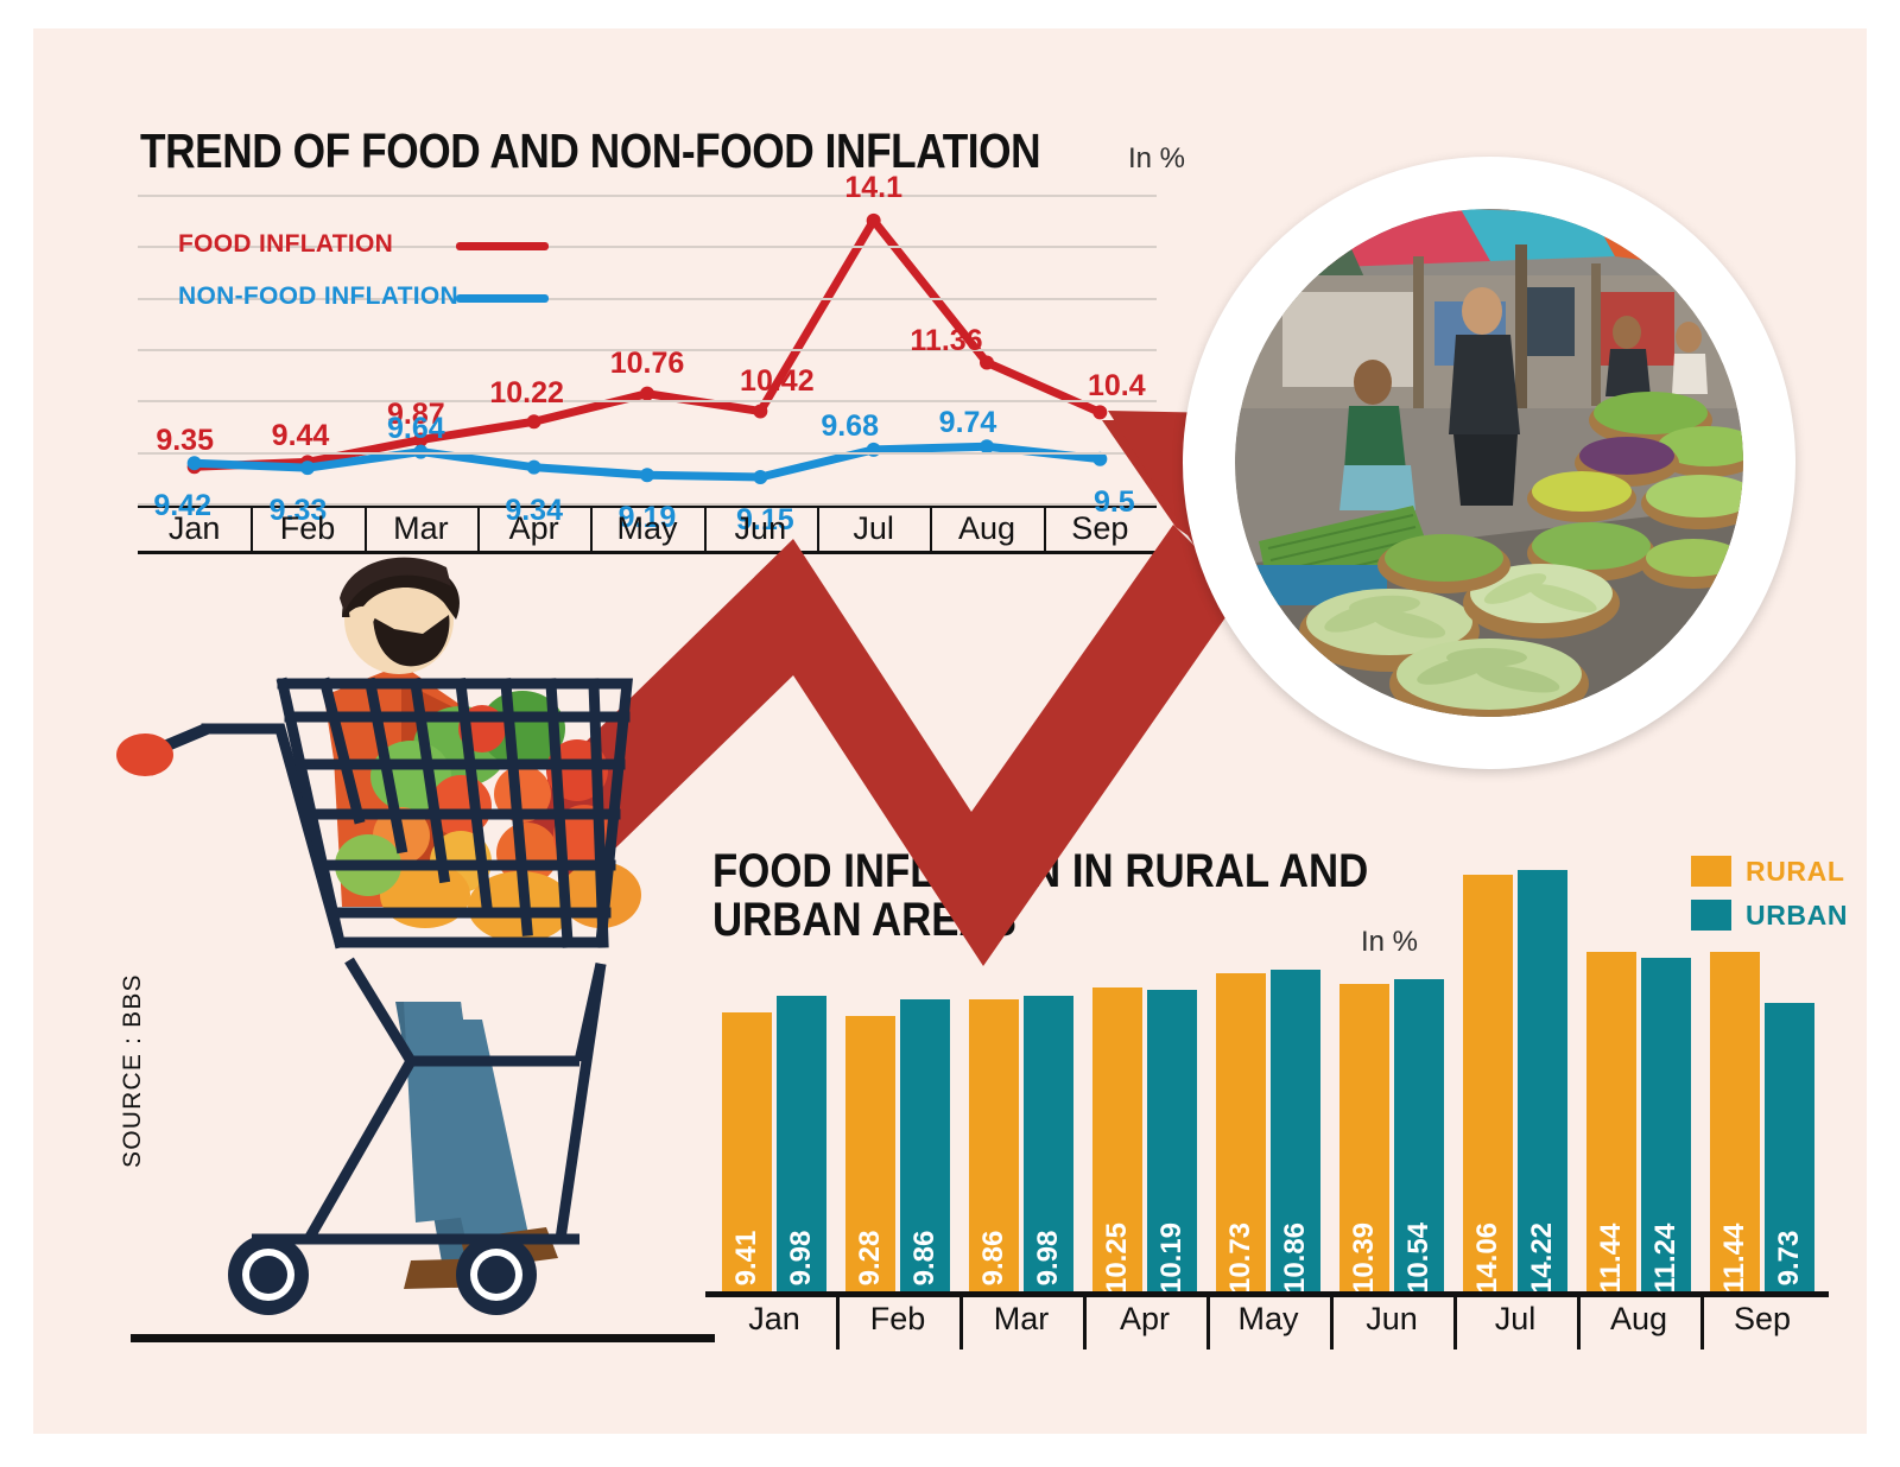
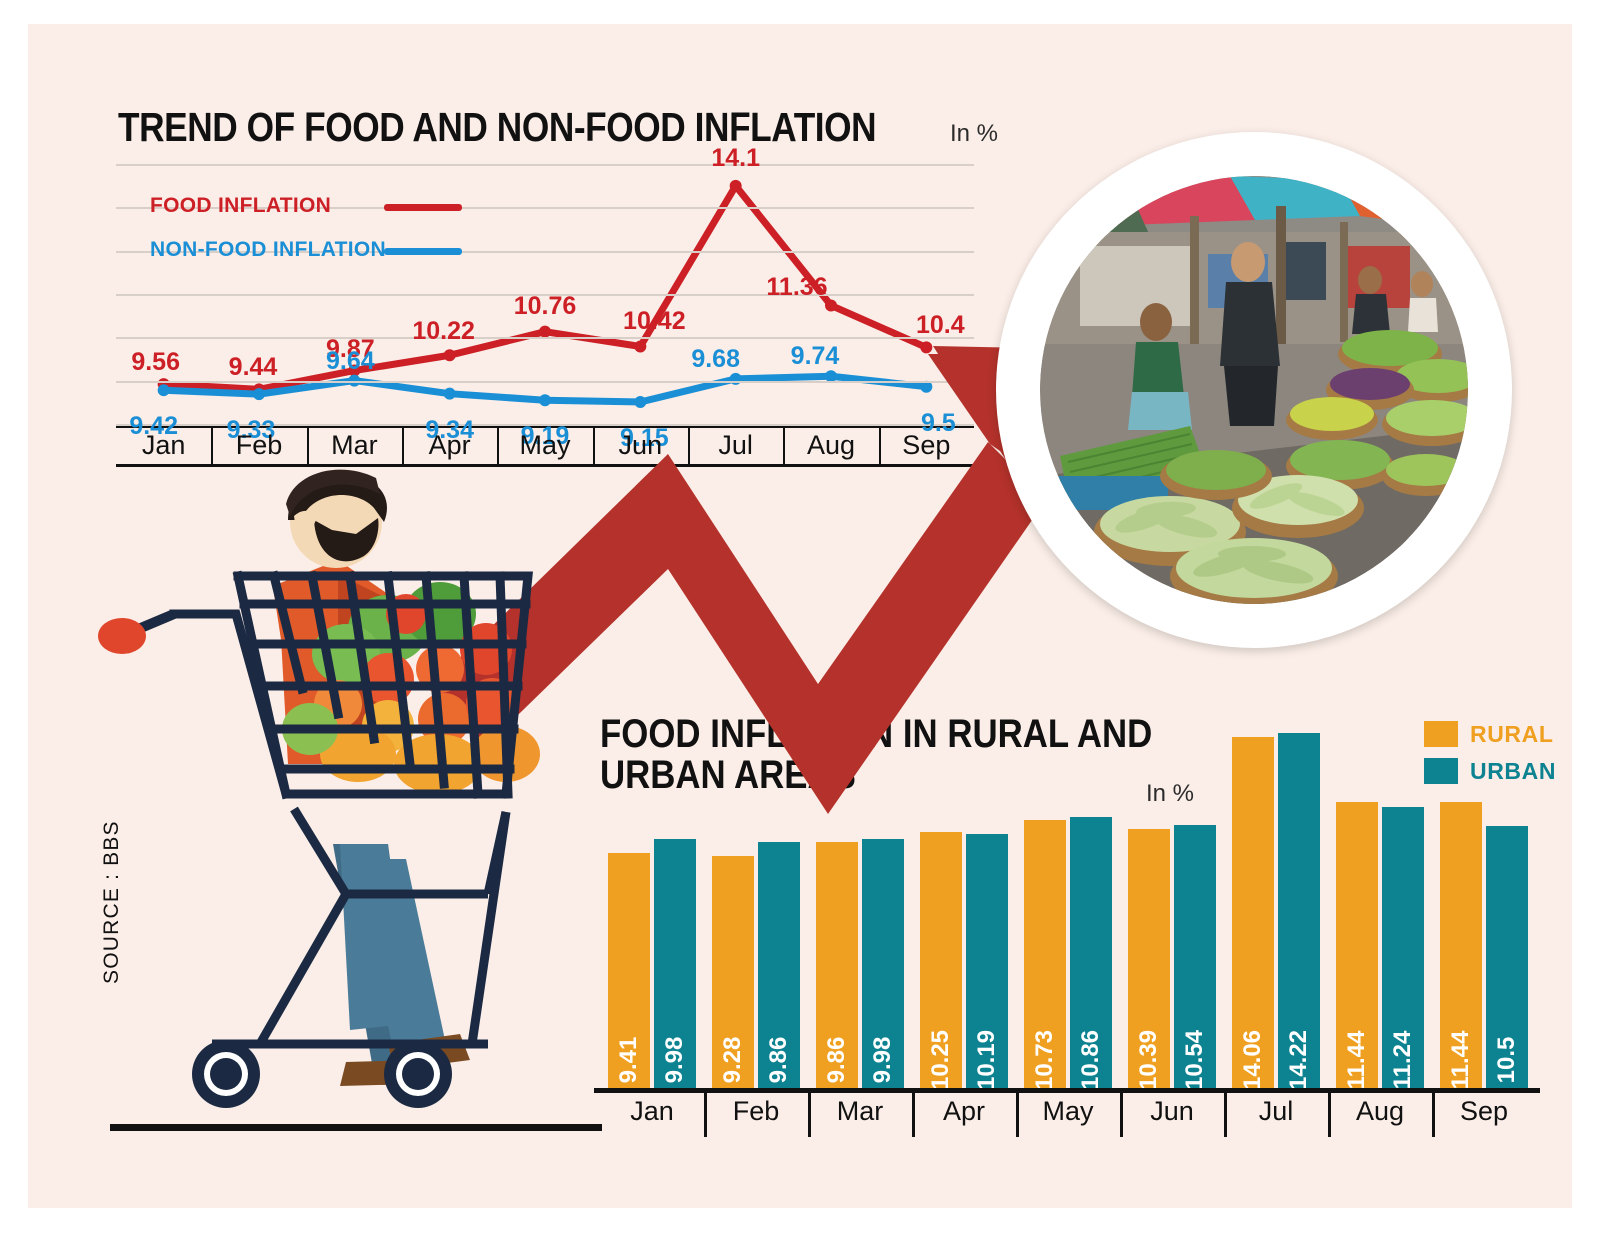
TREND OF FOOD AND NON-FOOD INFLATION/FOOD INFLATION/Jan: 9.35 -> 9.56
FOOD INFLATION IN RURAL AND URBAN AREAS/URBAN/Sep: 9.73 -> 10.5
